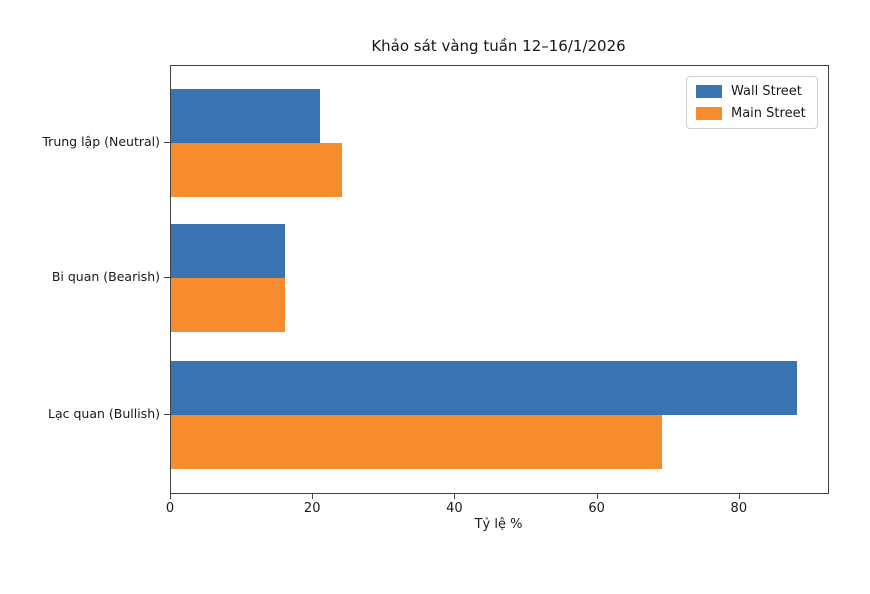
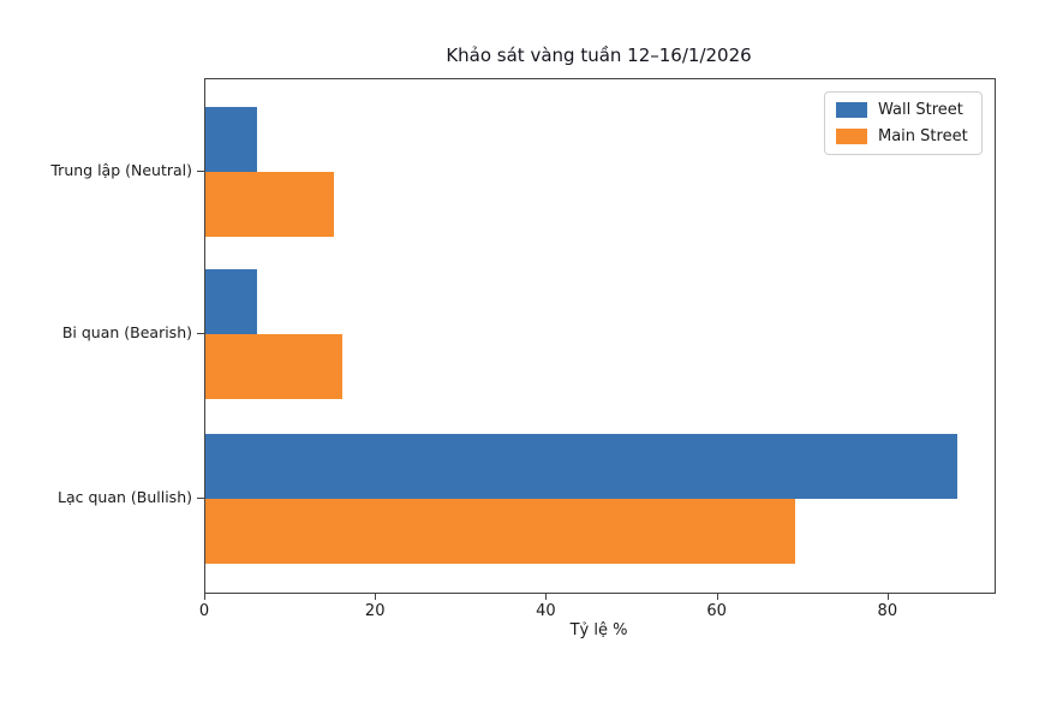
Wall Street/Trung lập (Neutral): 21 -> 6
Main Street/Trung lập (Neutral): 24 -> 15
Wall Street/Bi quan (Bearish): 16 -> 6
